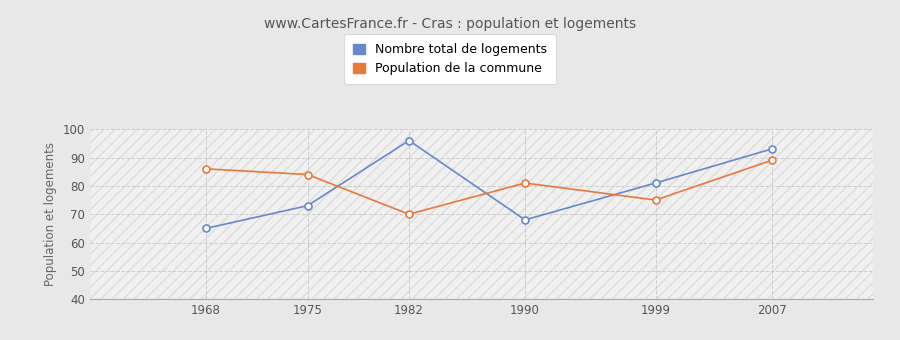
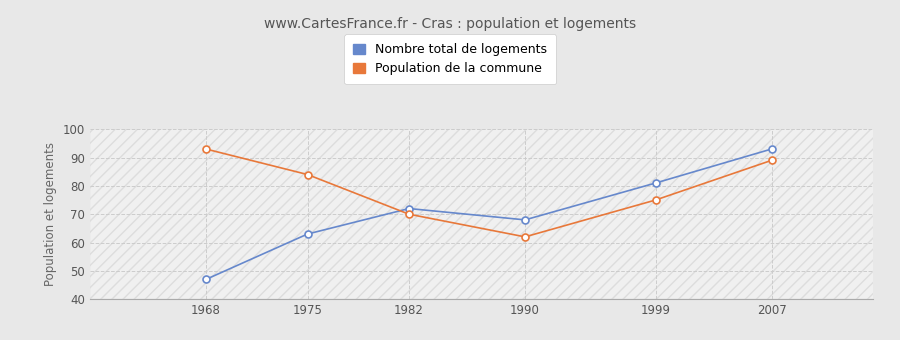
Nombre total de logements/1968: 65 -> 47
Population de la commune/1968: 86 -> 93
Nombre total de logements/1975: 73 -> 63
Nombre total de logements/1982: 96 -> 72
Population de la commune/1990: 81 -> 62
